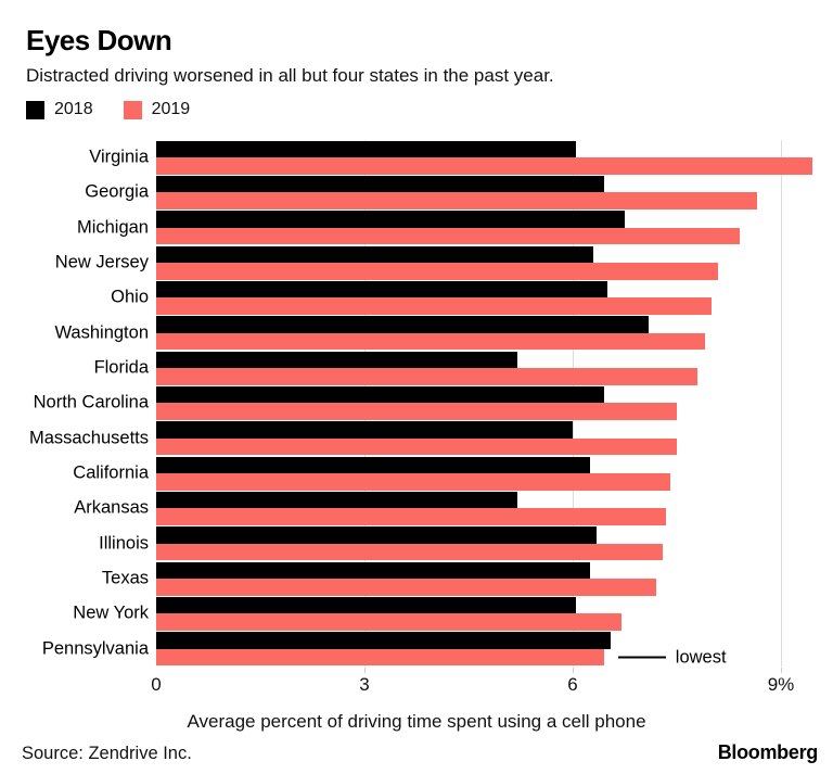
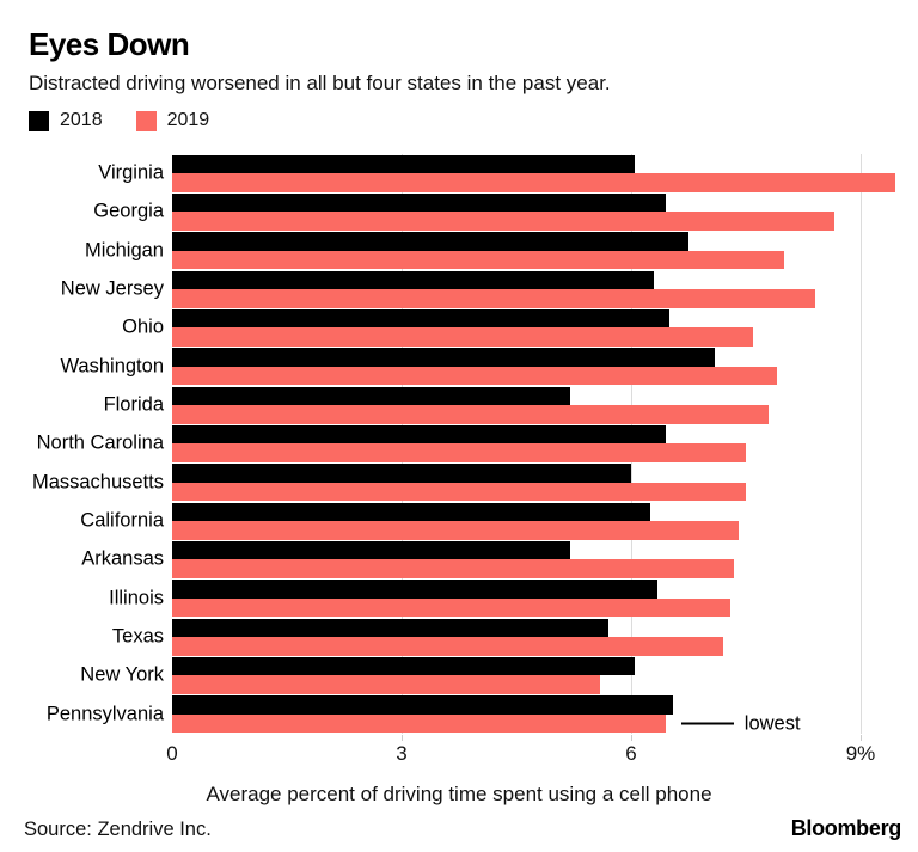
2019/Michigan: 8.4% -> 8.0%
2019/New Jersey: 8.1% -> 8.4%
2019/Ohio: 8.0% -> 7.6%
2018/Texas: 6.2% -> 5.7%
2019/New York: 6.7% -> 5.6%
